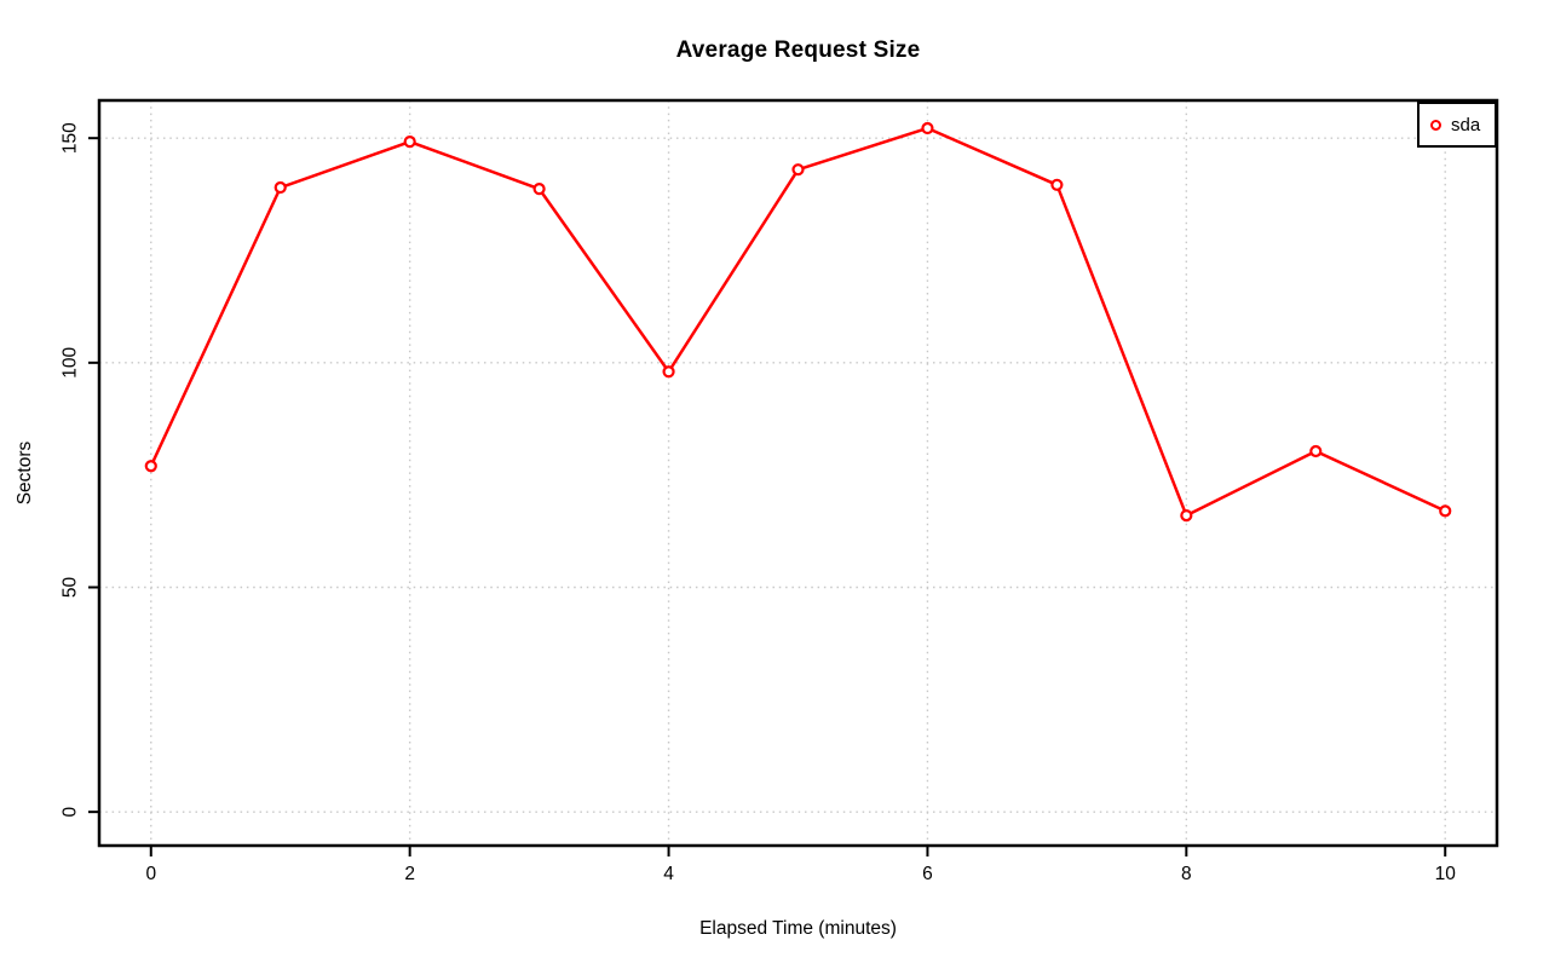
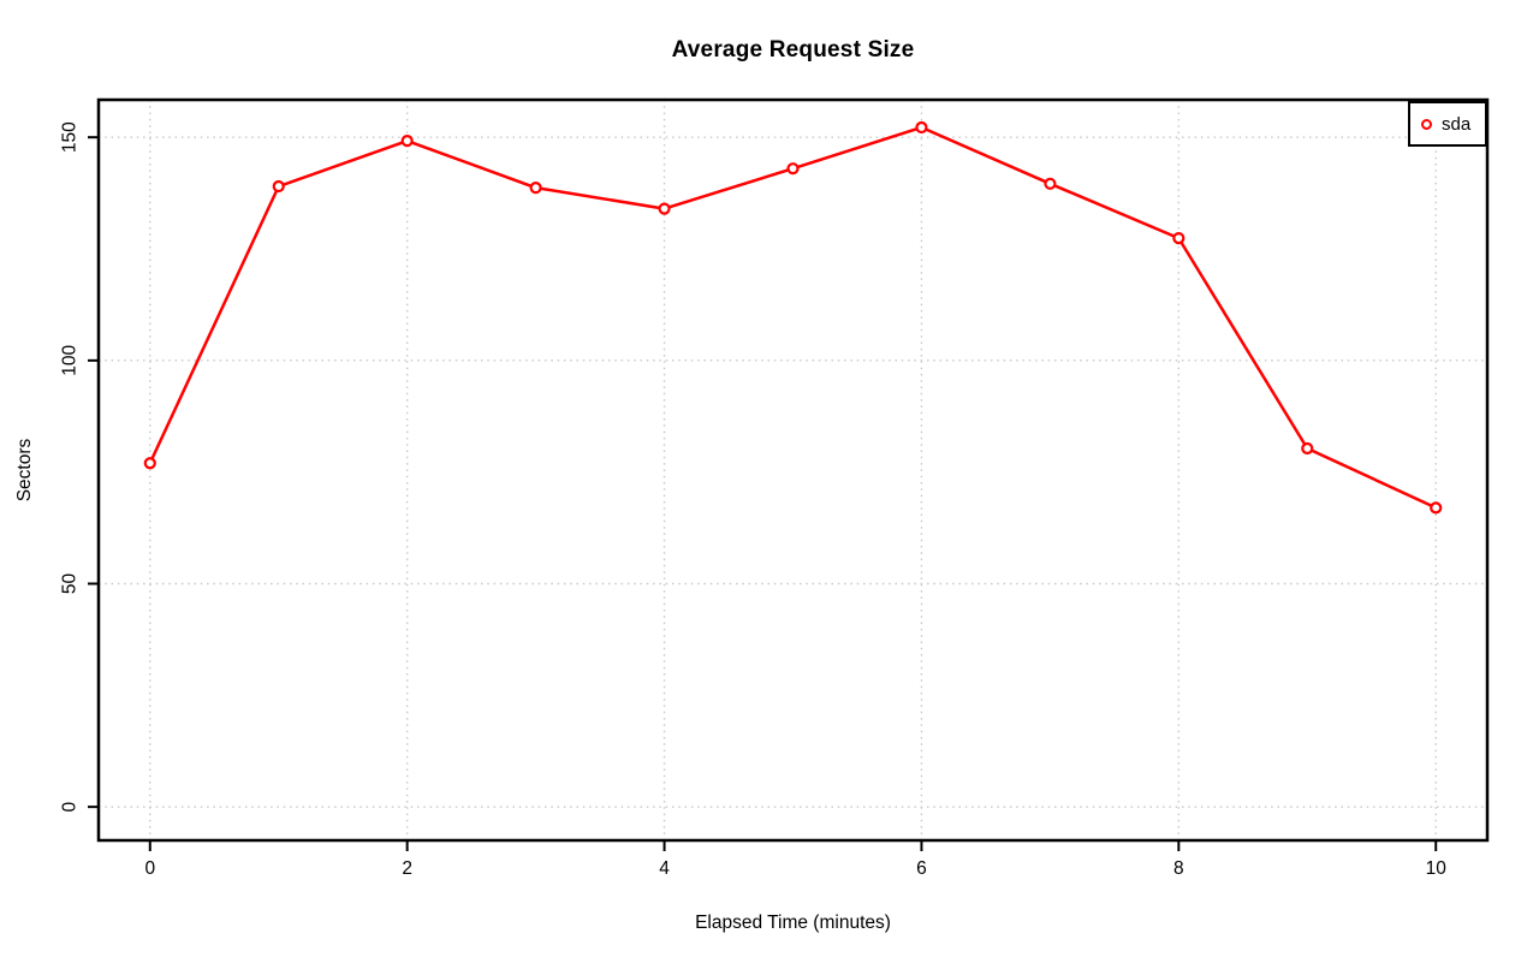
4: 98 -> 134
8: 66 -> 127
